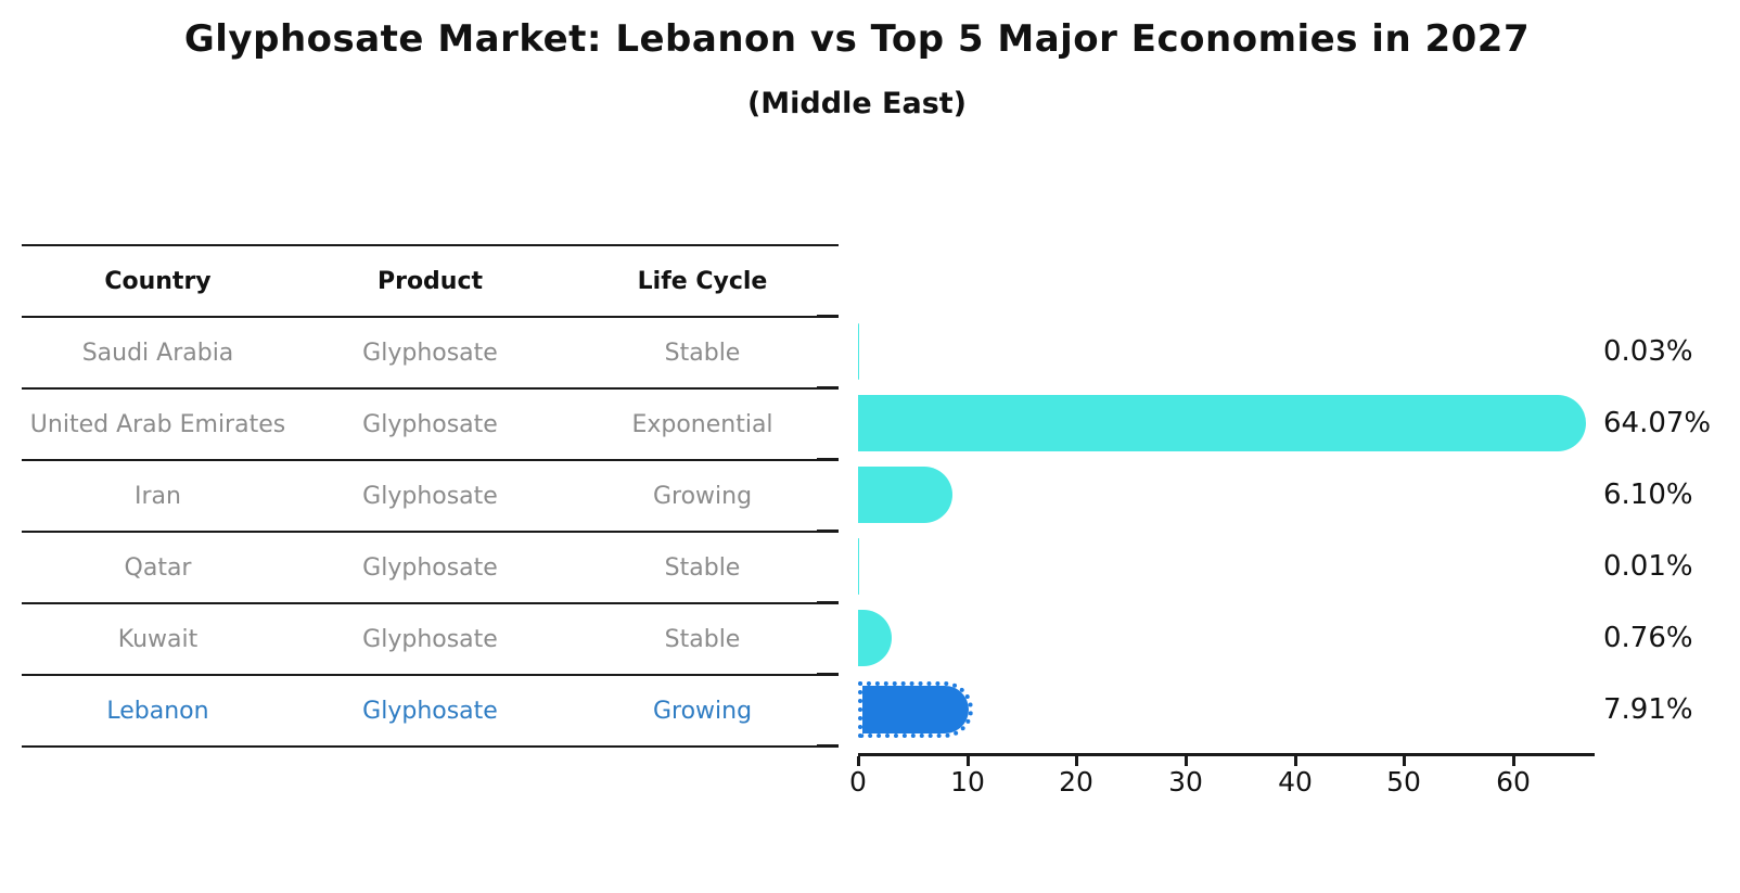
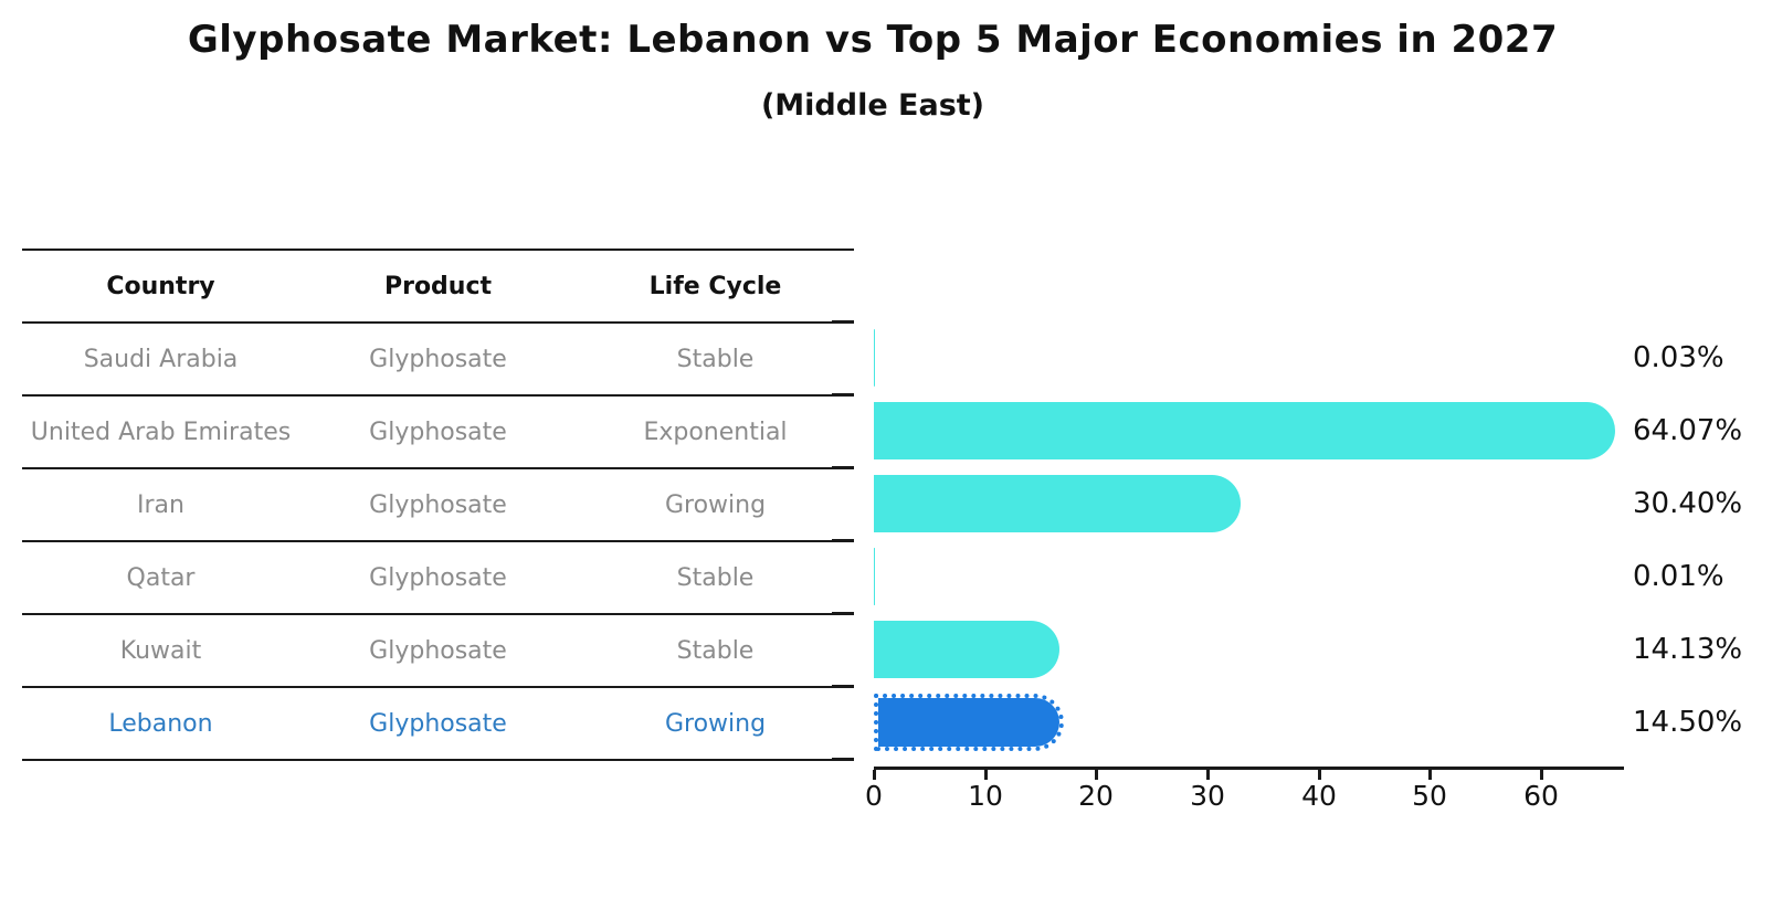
Iran: 6.10% -> 30.40%
Kuwait: 0.76% -> 14.13%
Lebanon: 7.91% -> 14.50%
